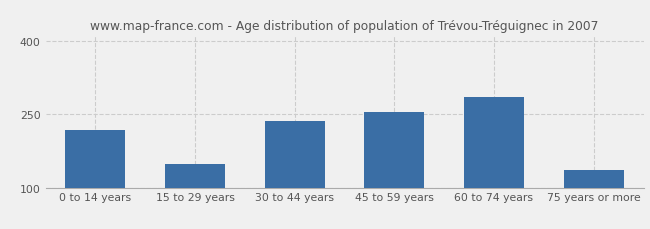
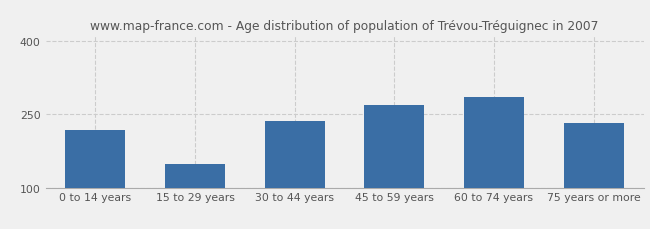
45 to 59 years: 255 -> 268
75 years or more: 135 -> 232
